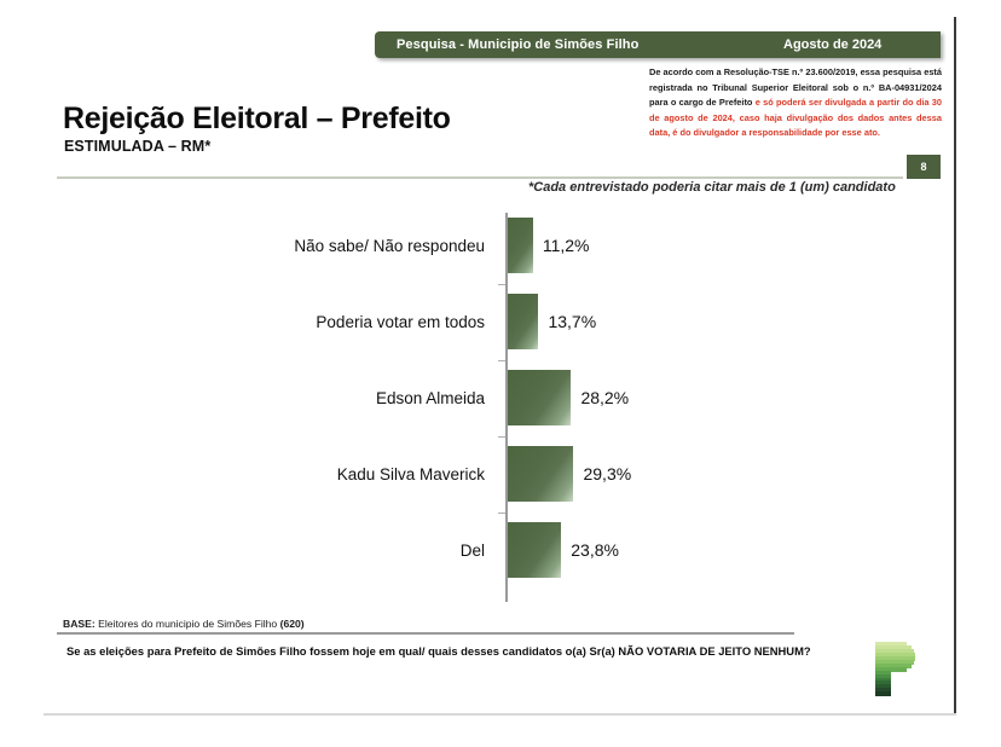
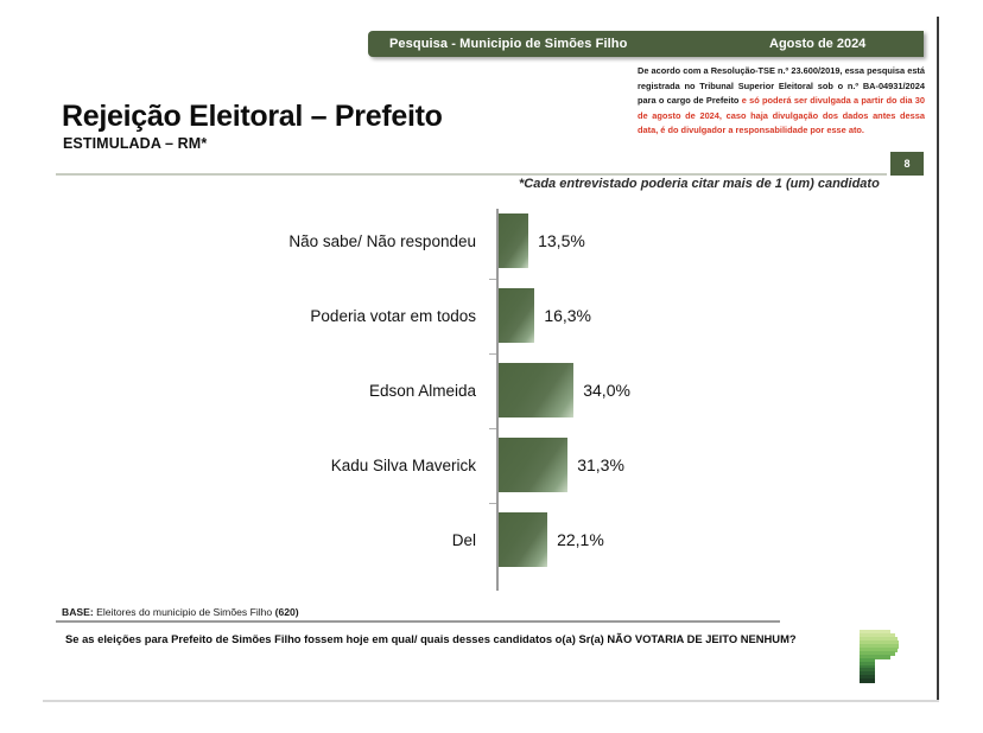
Não sabe/ Não respondeu: 11,2% -> 13,5%
Poderia votar em todos: 13,7% -> 16,3%
Edson Almeida: 28,2% -> 34,0%
Kadu Silva Maverick: 29,3% -> 31,3%
Del: 23,8% -> 22,1%
